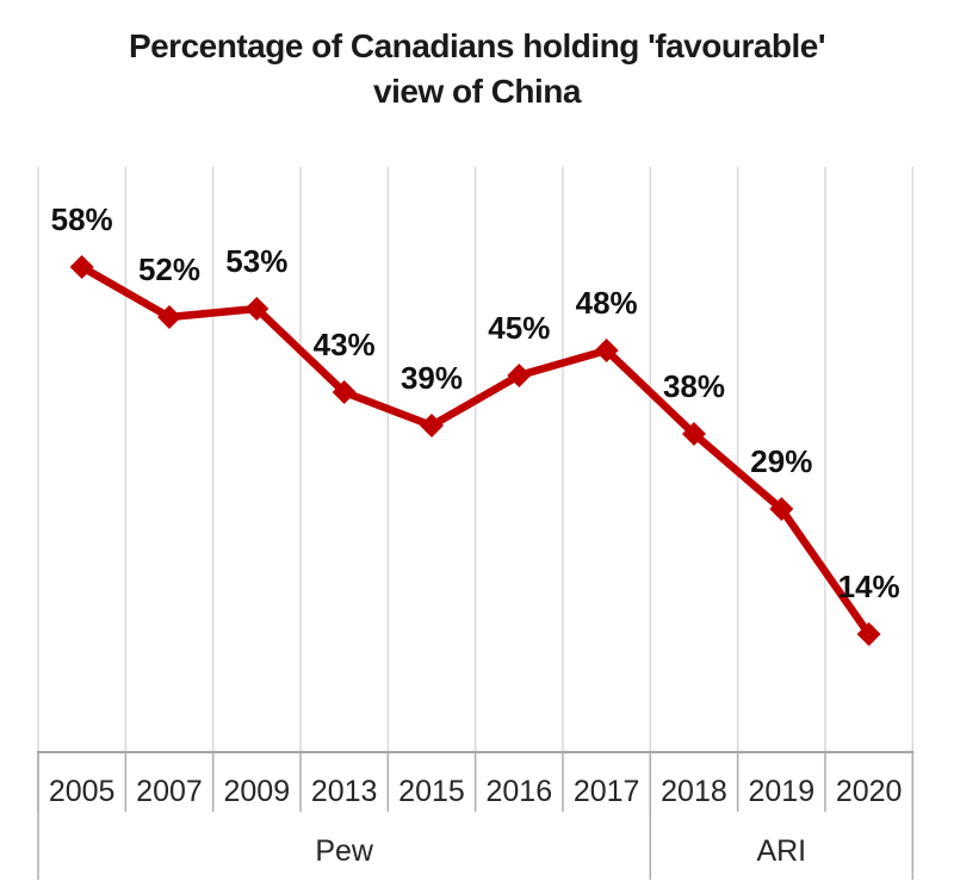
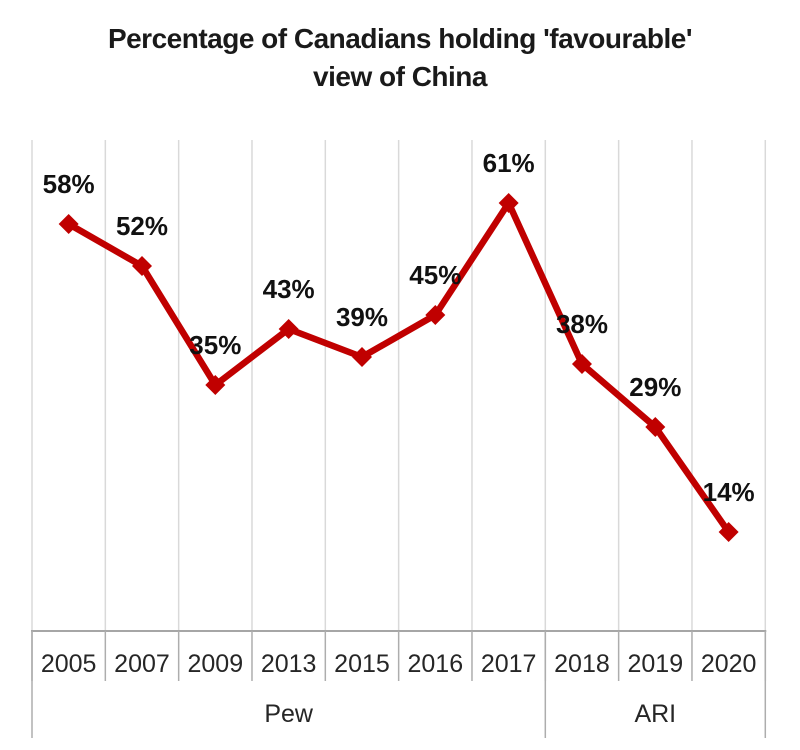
2009: 53% -> 35%
2017: 48% -> 61%
